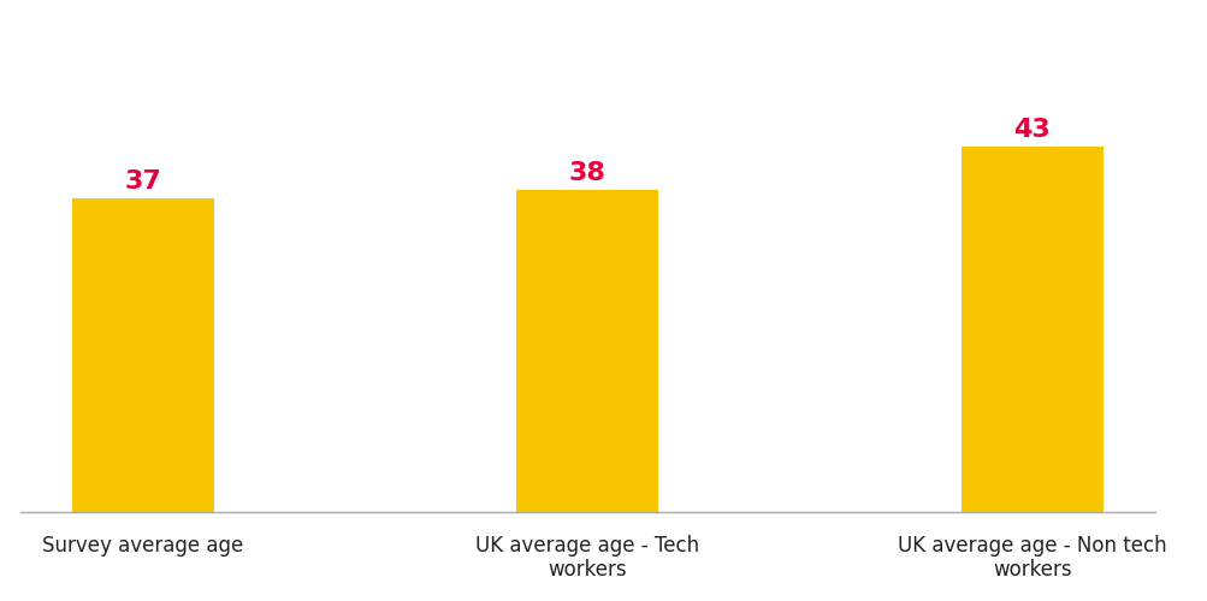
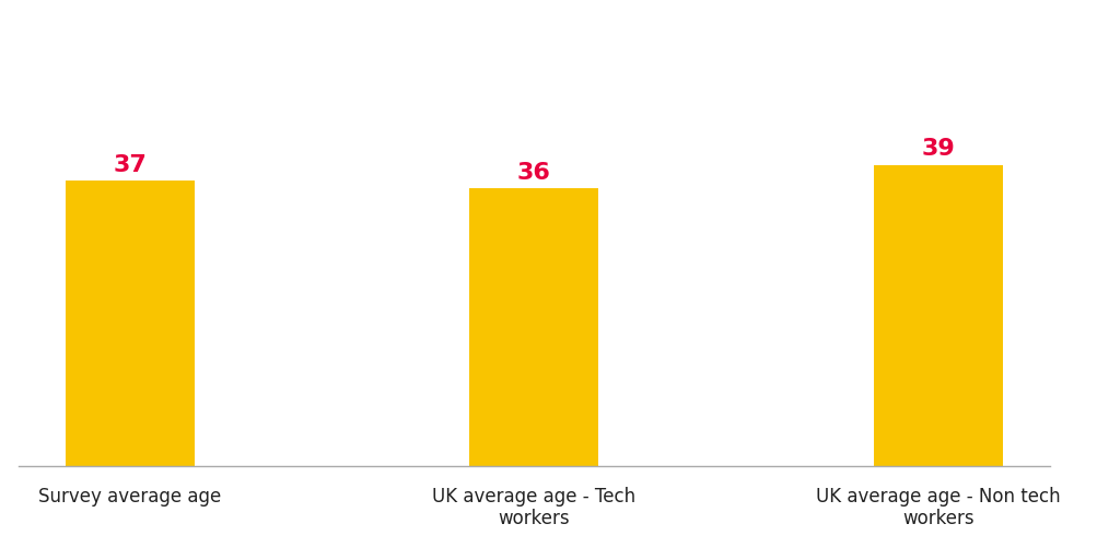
UK average age - Tech workers: 38 -> 36
UK average age - Non tech workers: 43 -> 39
